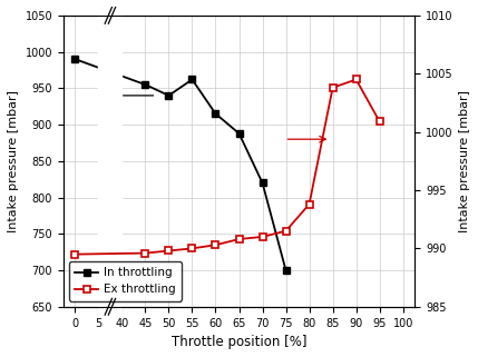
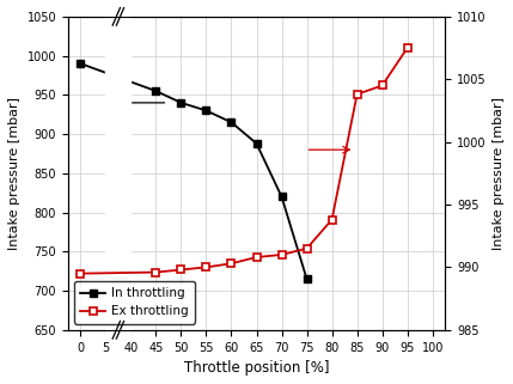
In throttling/55: 962 -> 930
In throttling/75: 700 -> 715
Ex throttling/95: 1000.9 -> 1007.5
